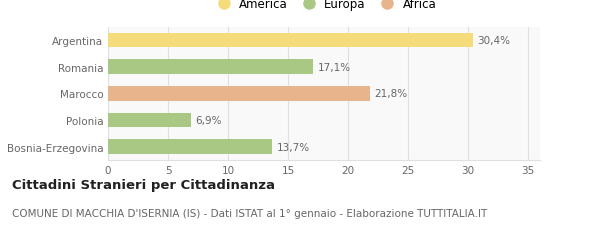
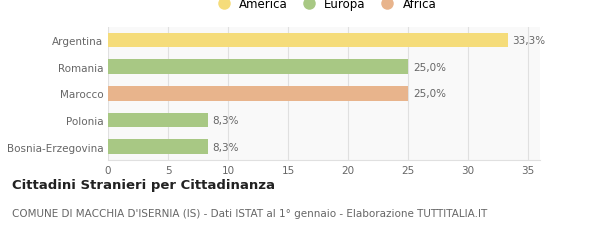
Argentina: 30,4% -> 33,3%
Romania: 17,1% -> 25,0%
Marocco: 21,8% -> 25,0%
Polonia: 6,9% -> 8,3%
Bosnia-Erzegovina: 13,7% -> 8,3%
